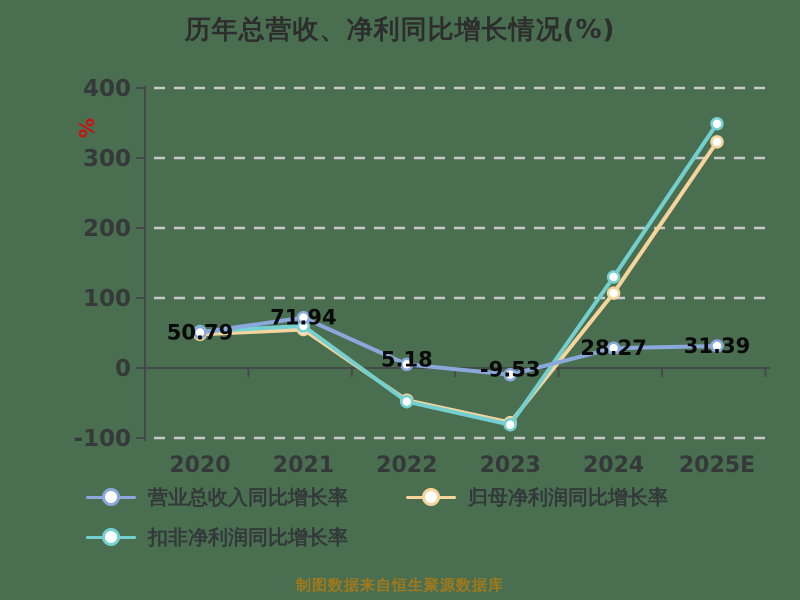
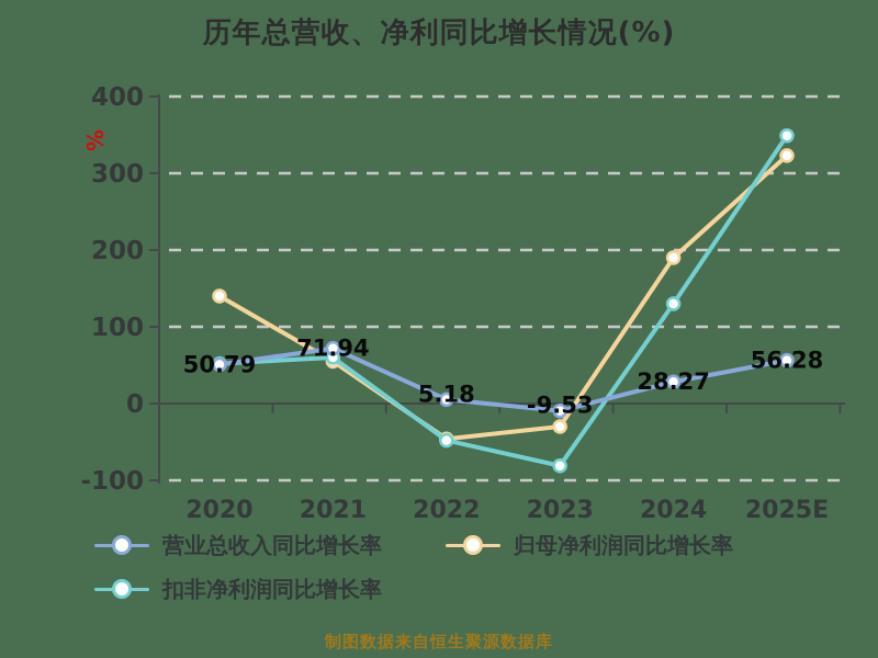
归母净利润同比增长率/2020: 50 -> 140
归母净利润同比增长率/2023: -80 -> -30
归母净利润同比增长率/2024: 110 -> 190
营业总收入同比增长率/2025E: 31.39 -> 56.28
